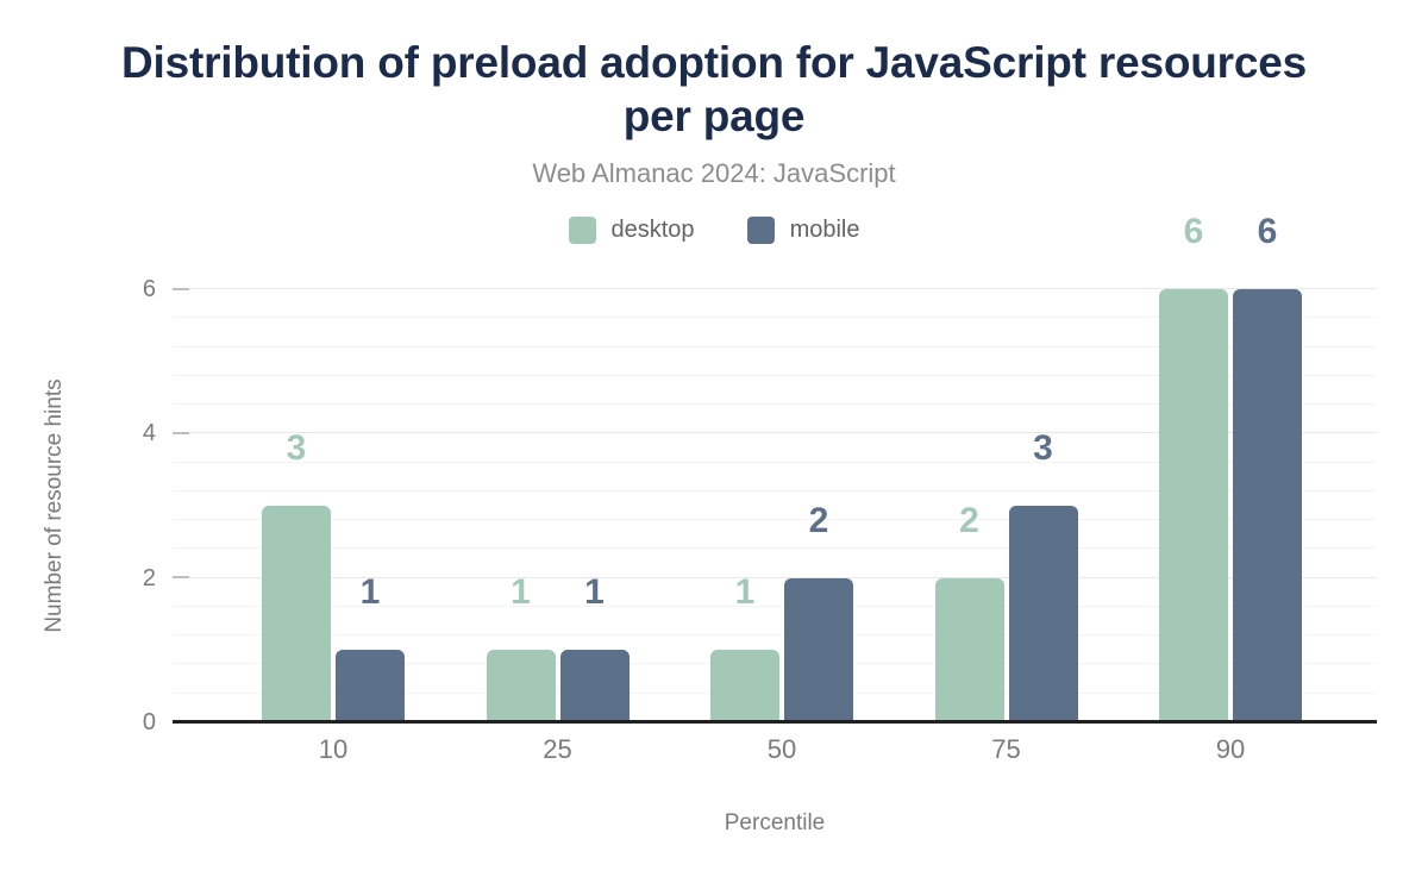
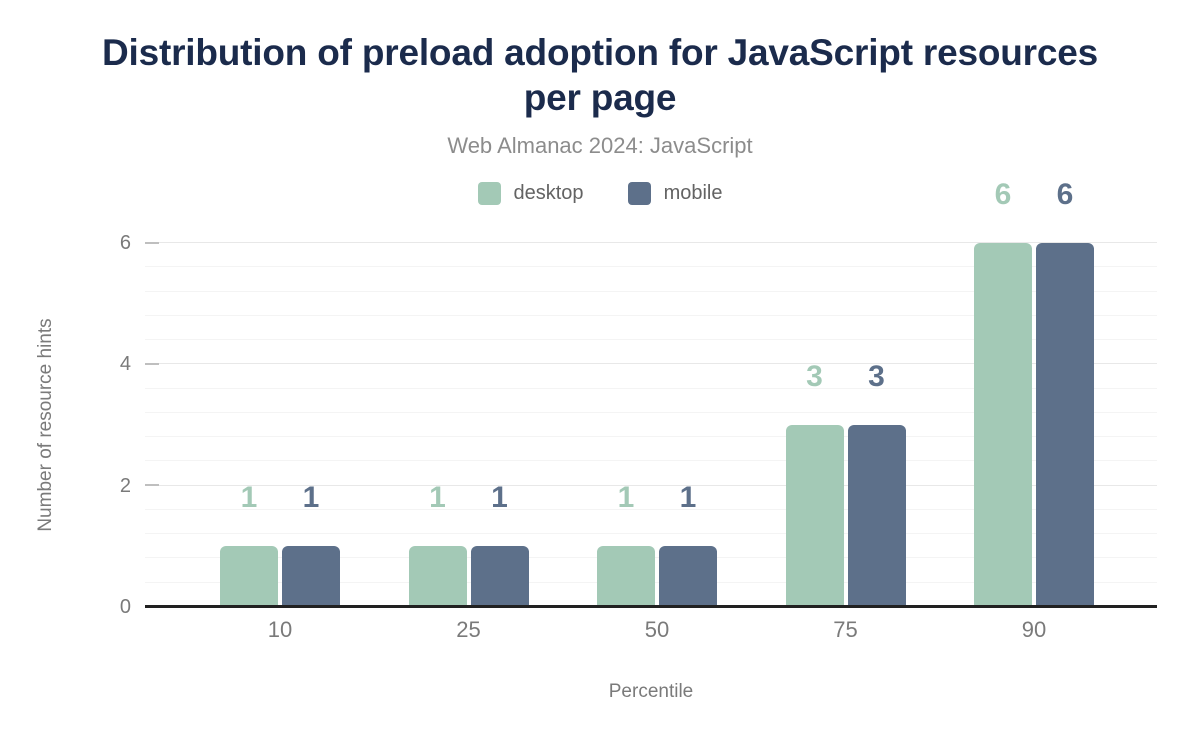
desktop/10: 3 -> 1
mobile/50: 2 -> 1
desktop/75: 2 -> 3
